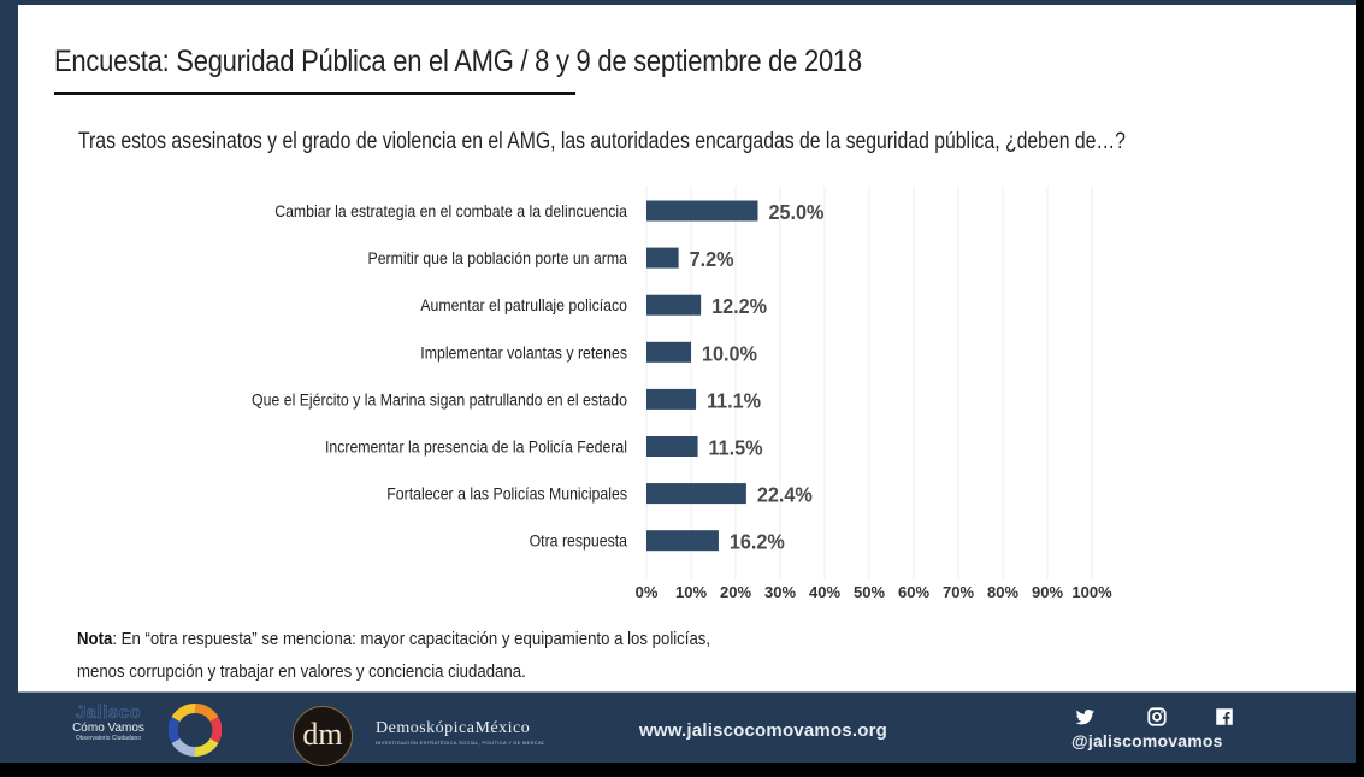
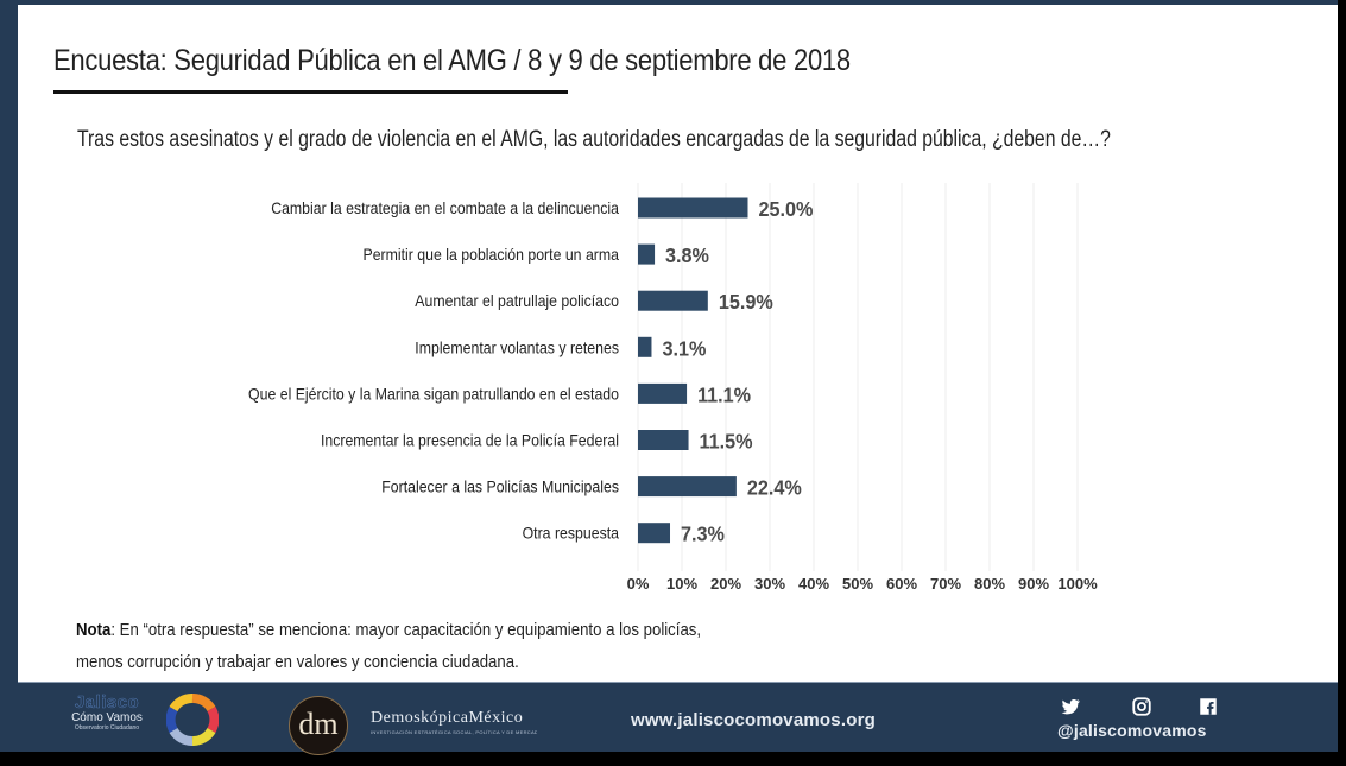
Permitir que la población porte un arma: 7.2% -> 3.8%
Aumentar el patrullaje policíaco: 12.2% -> 15.9%
Implementar volantas y retenes: 10.0% -> 3.1%
Otra respuesta: 16.2% -> 7.3%
